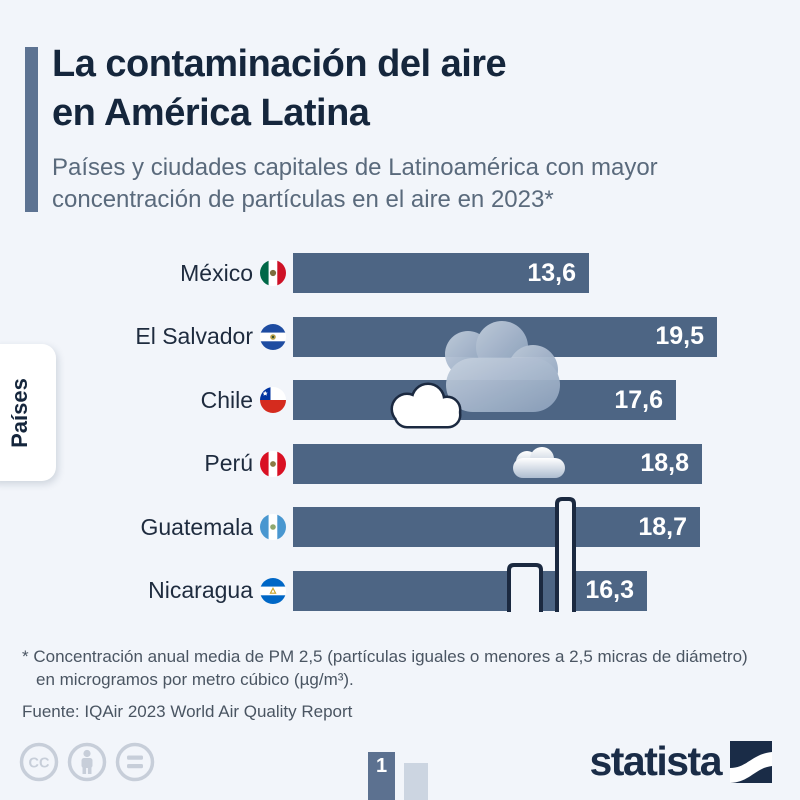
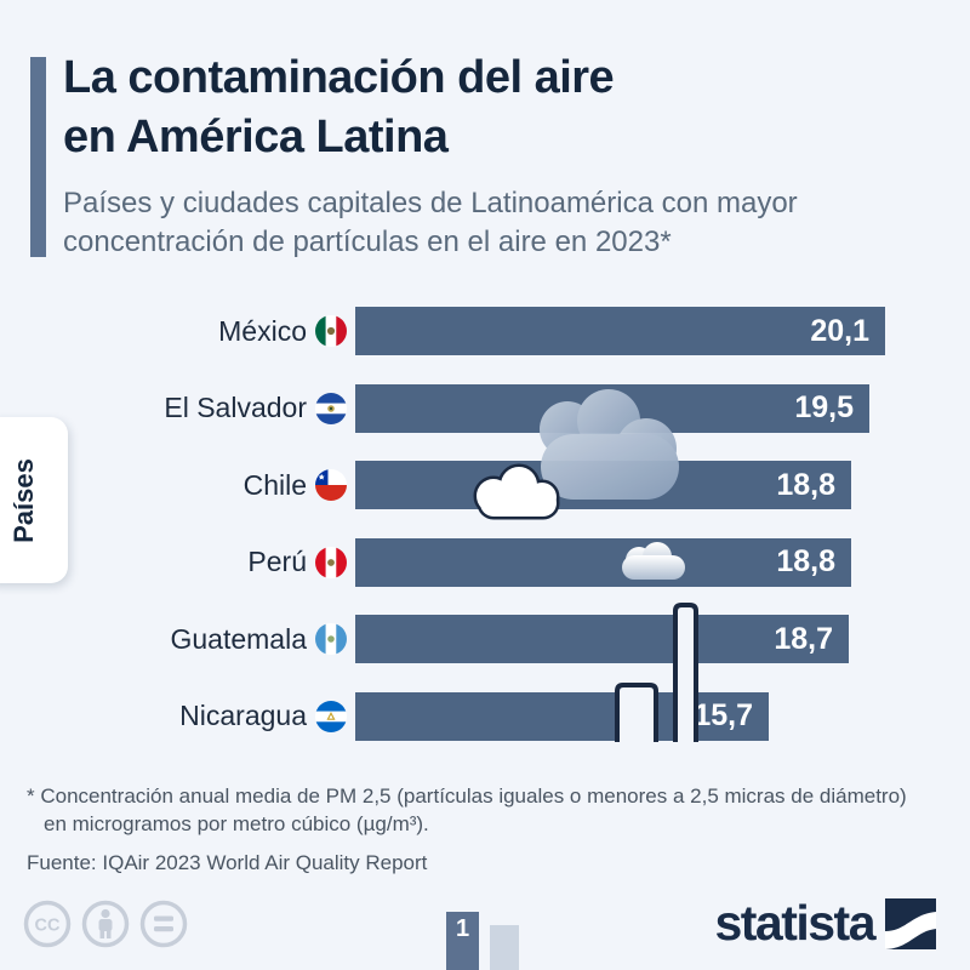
México: 13,6 -> 20,1
Chile: 17,6 -> 18,8
Nicaragua: 16,3 -> 15,7
